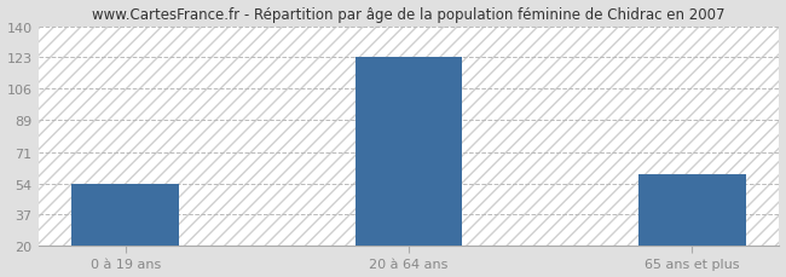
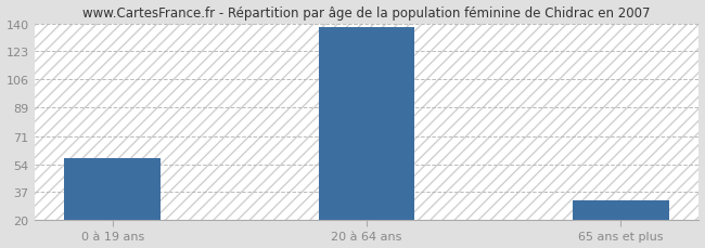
0 à 19 ans: 54 -> 58
20 à 64 ans: 123 -> 138
65 ans et plus: 59 -> 32
